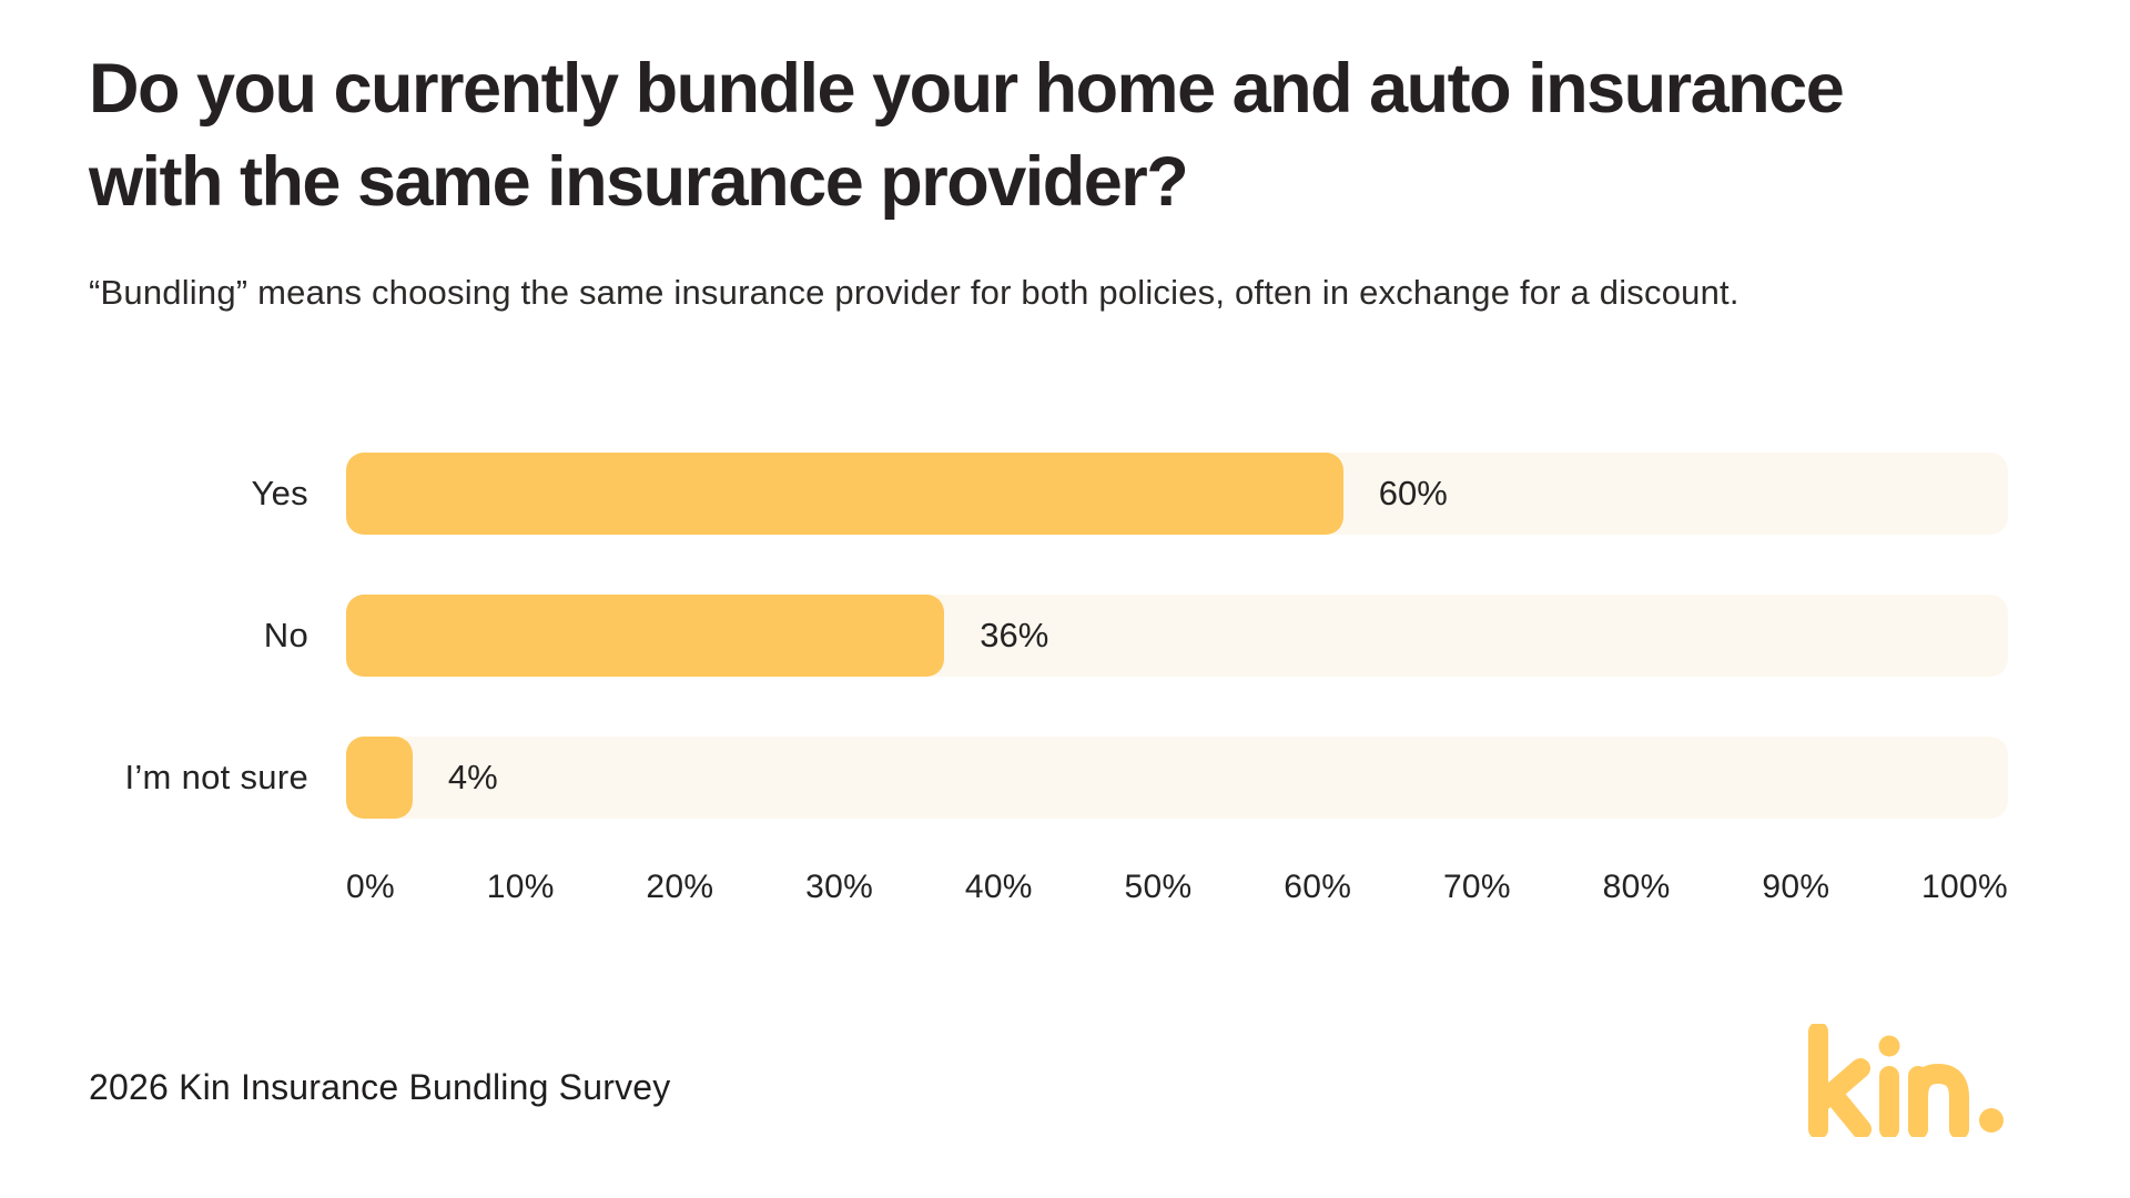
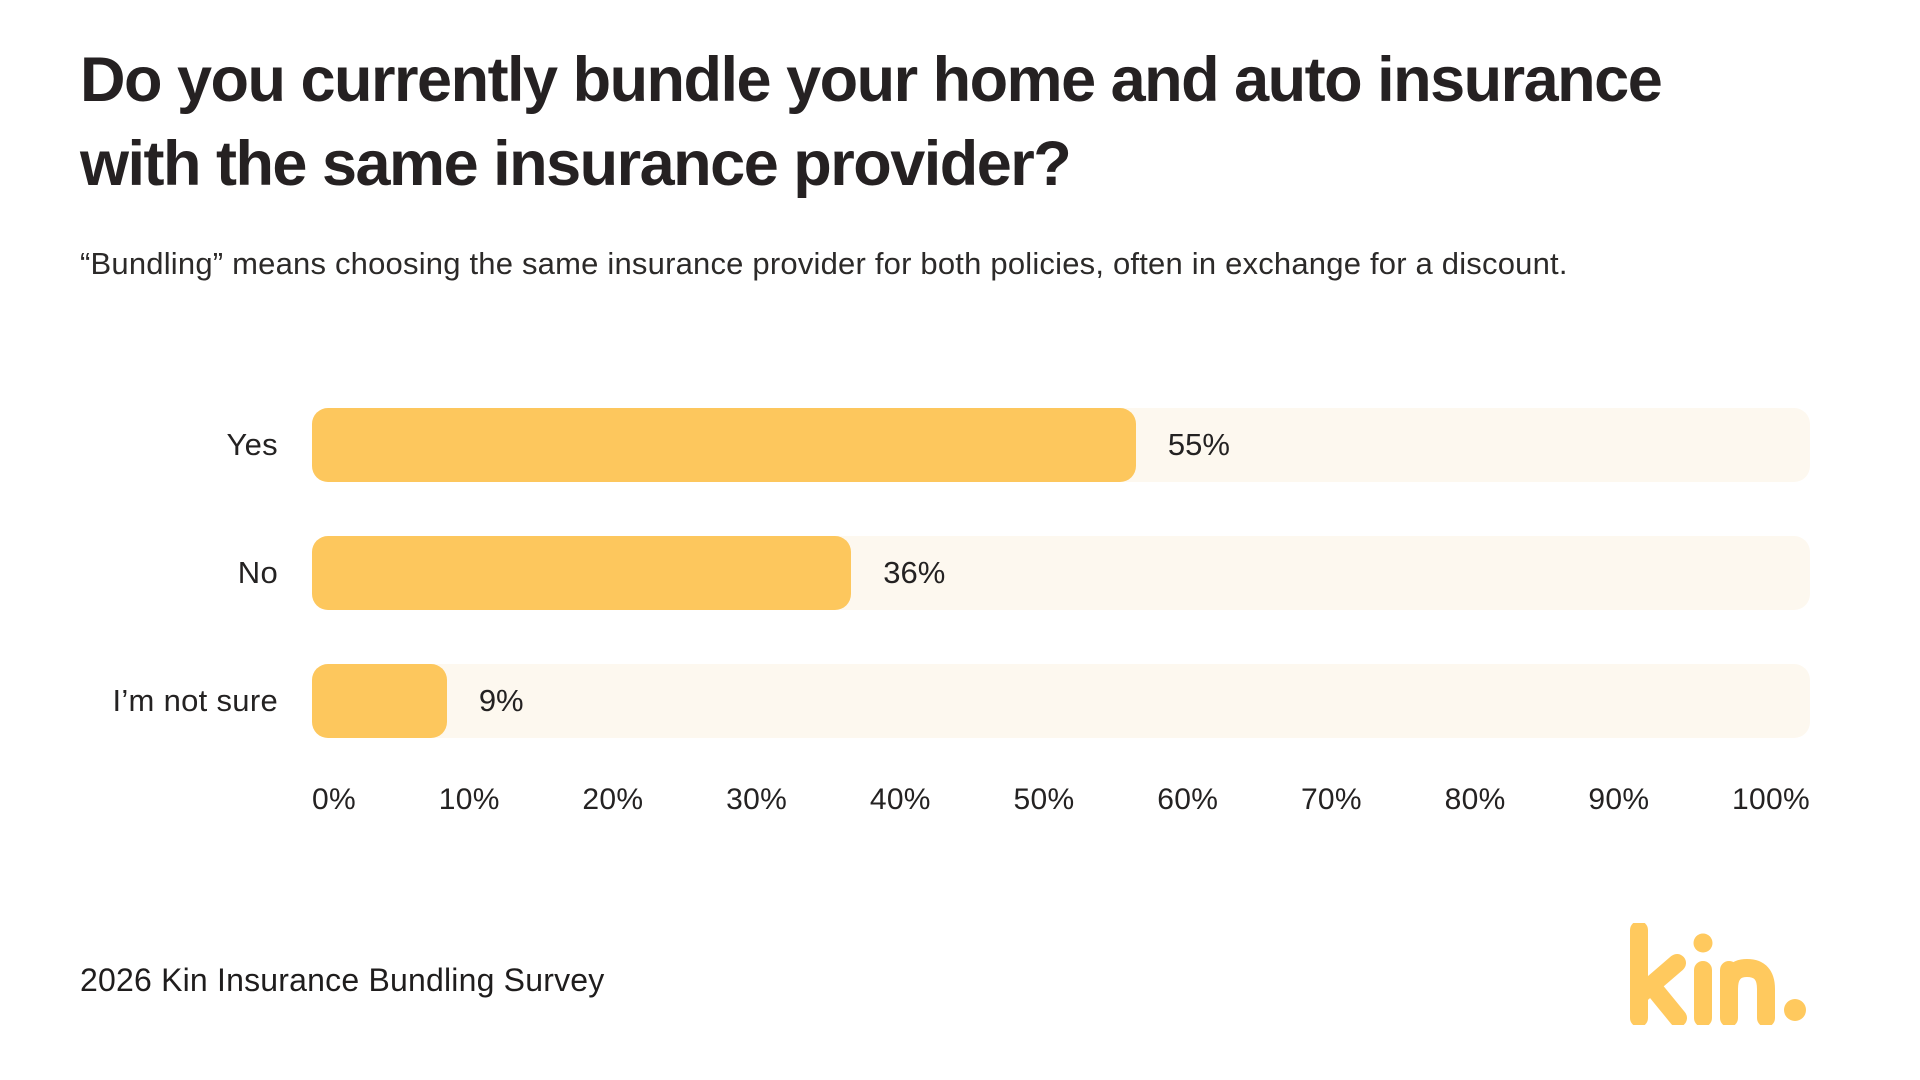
Yes: 60% -> 55%
I’m not sure: 4% -> 9%
